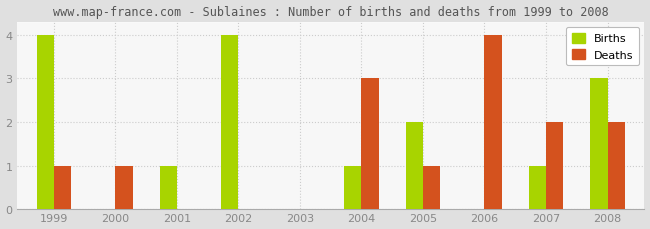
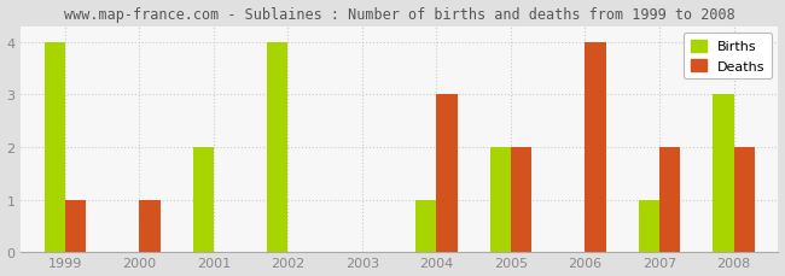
Births/2001: 1 -> 2
Deaths/2005: 1 -> 2
